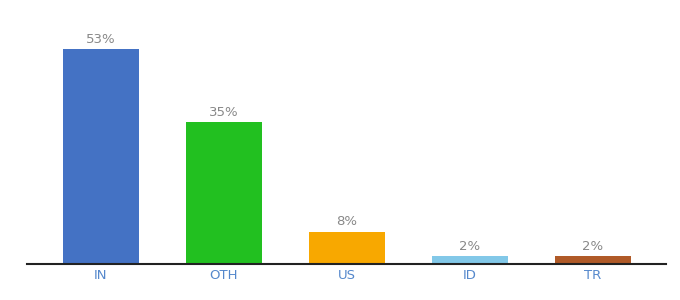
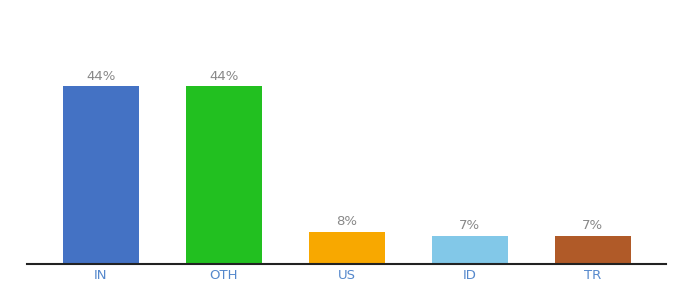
IN: 53% -> 44%
OTH: 35% -> 44%
ID: 2% -> 7%
TR: 2% -> 7%
